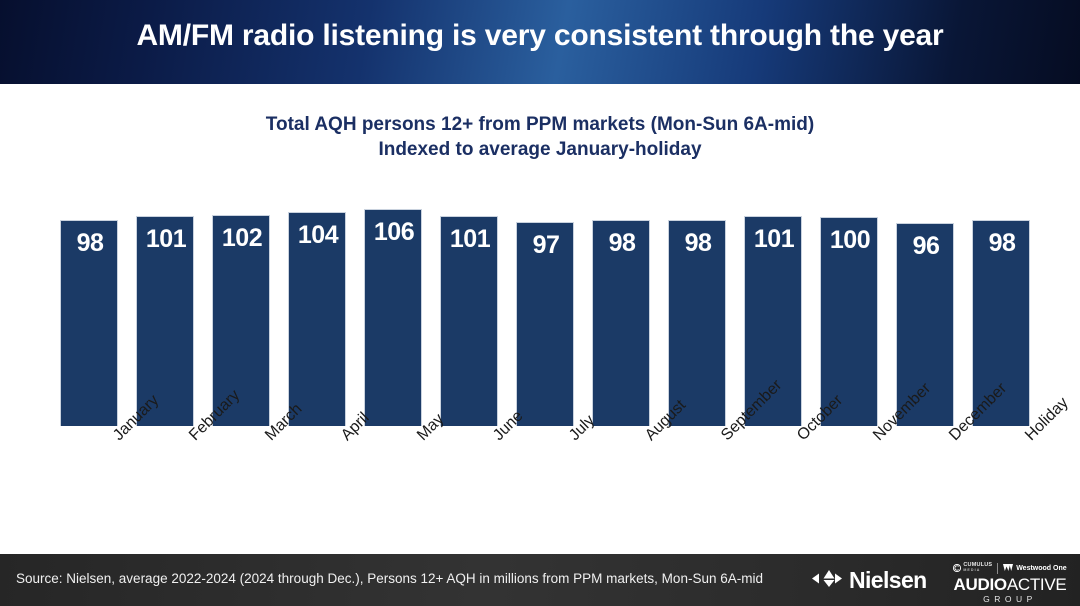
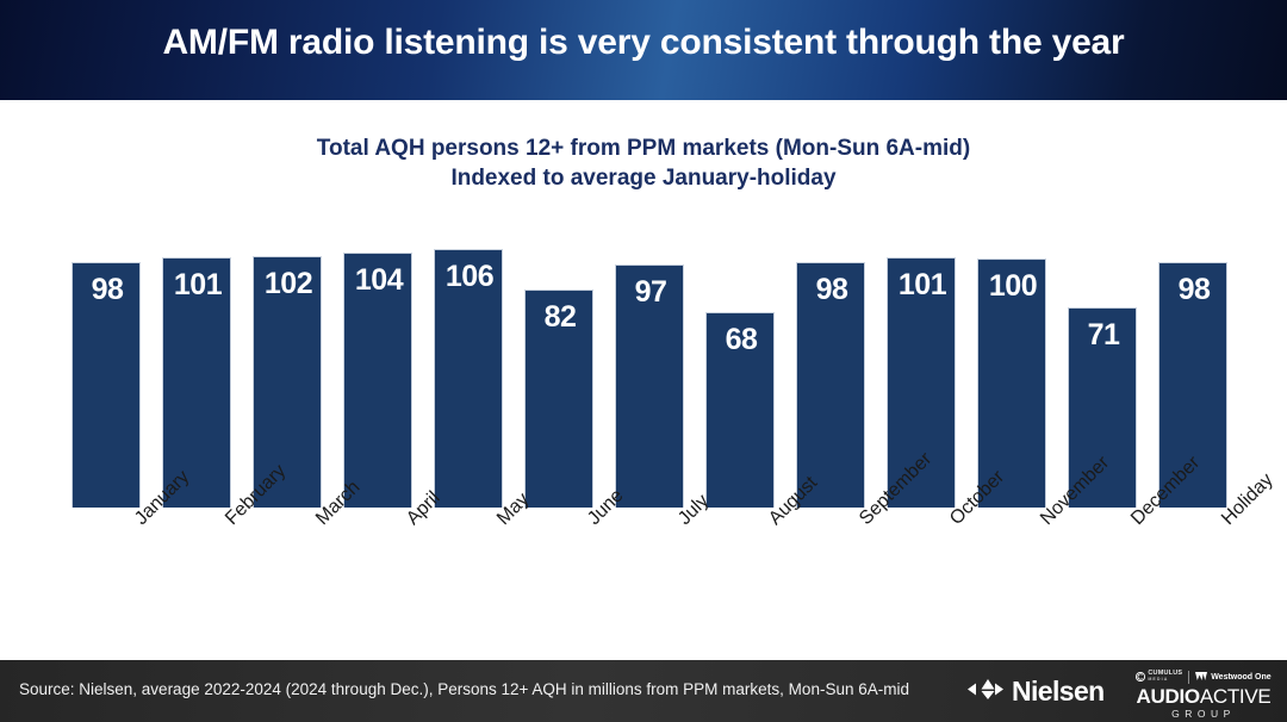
June: 101 -> 82
August: 98 -> 68
December: 96 -> 71
